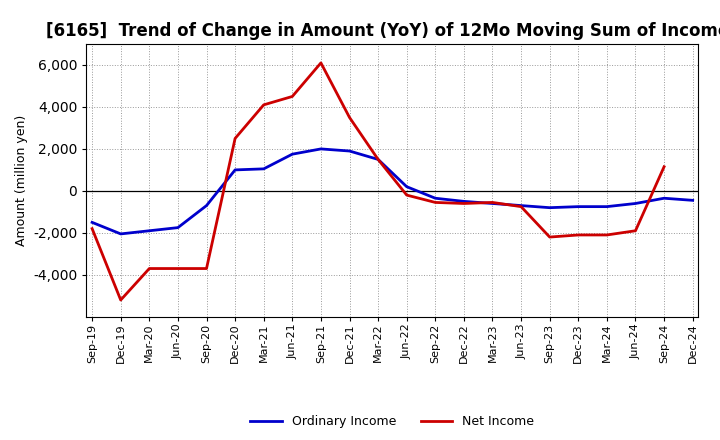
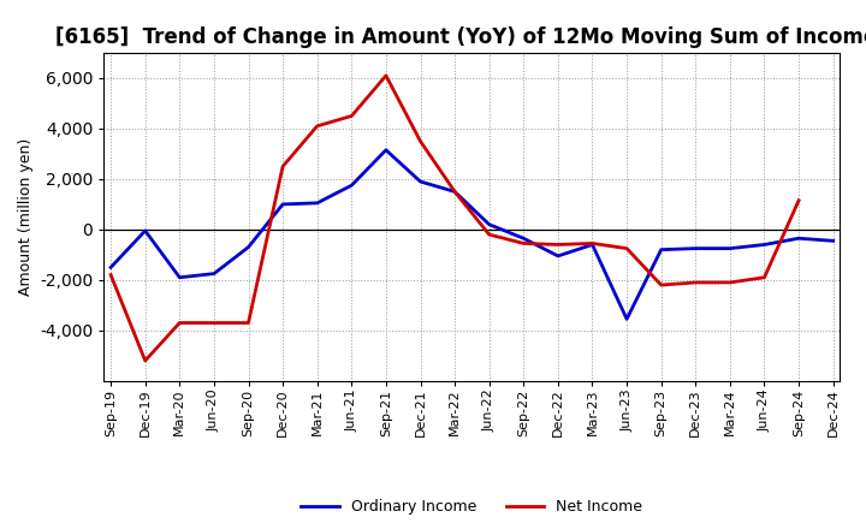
Ordinary Income/Dec-19: -2,050 -> -50
Ordinary Income/Sep-21: 2,000 -> 3,150
Ordinary Income/Dec-22: -500 -> -1,050
Ordinary Income/Jun-23: -700 -> -3,550
